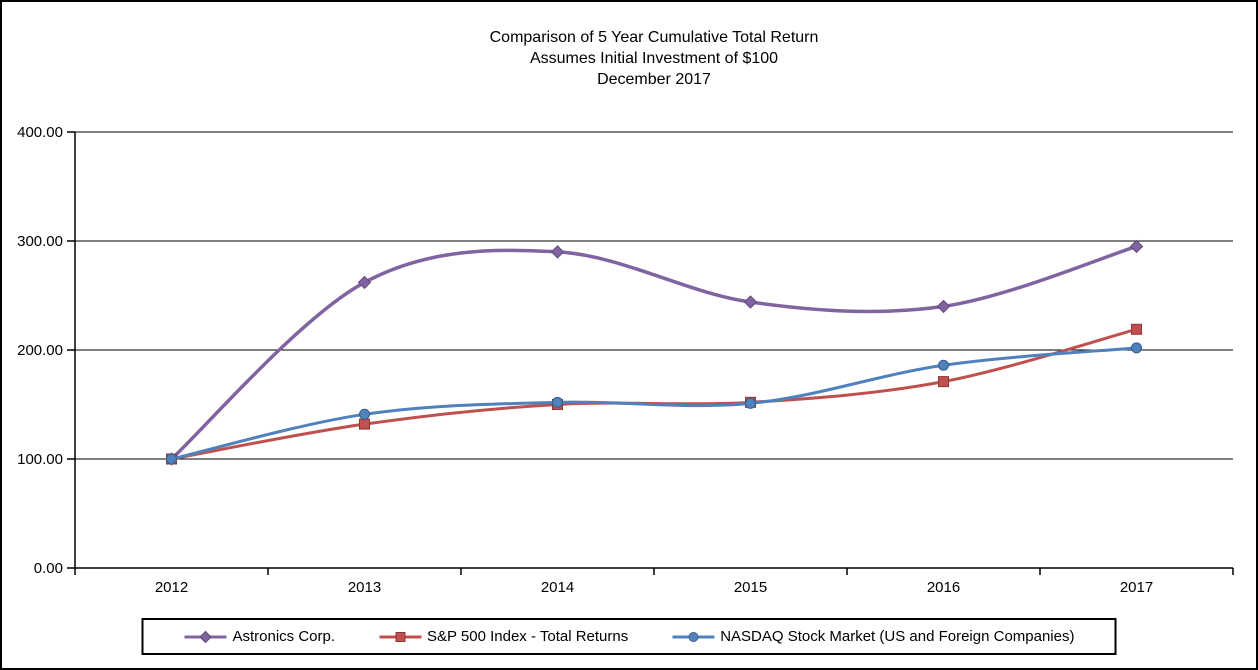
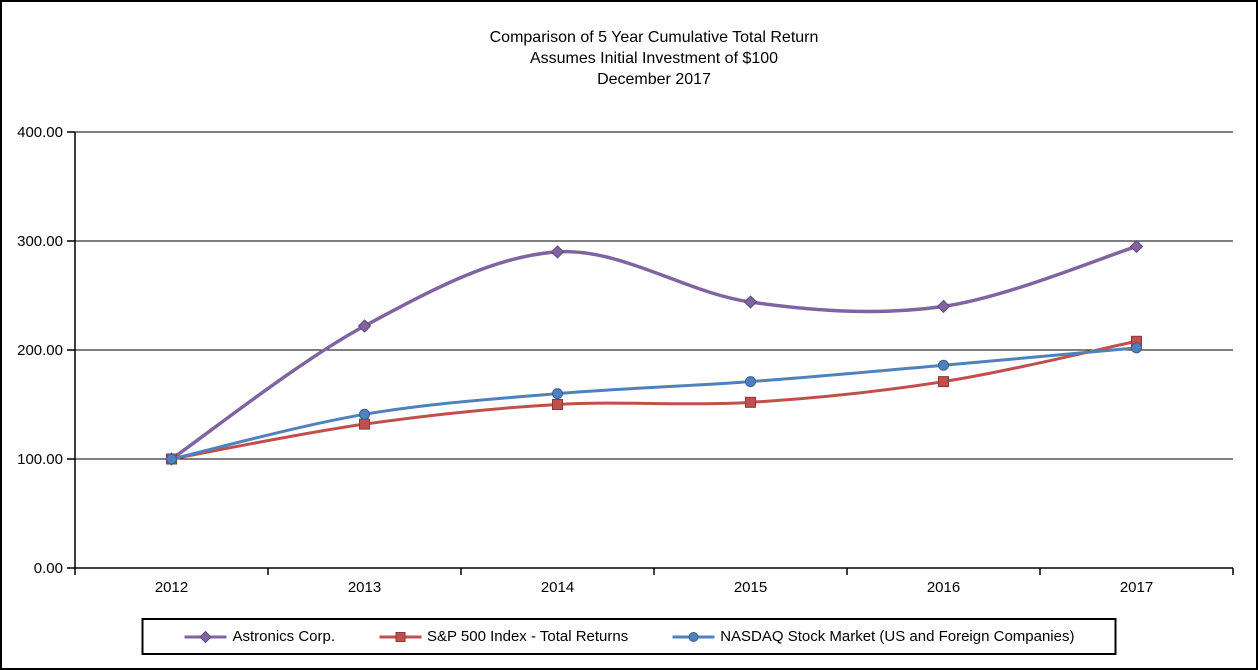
Astronics Corp./2013: 262 -> 222
NASDAQ Stock Market (US and Foreign Companies)/2014: 152 -> 160
NASDAQ Stock Market (US and Foreign Companies)/2015: 151 -> 171
S&P 500 Index - Total Returns/2017: 219 -> 208
